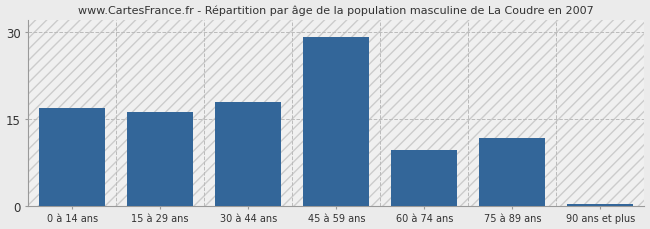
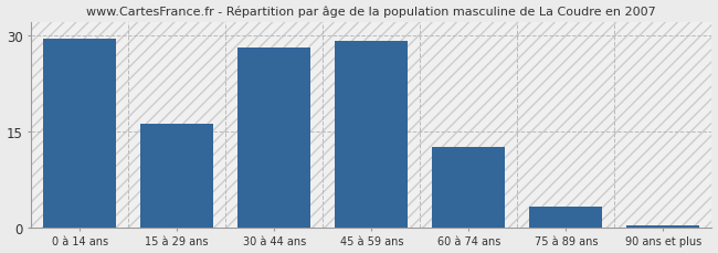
0 à 14 ans: 16.8 -> 29.5
30 à 44 ans: 17.8 -> 28.0
60 à 74 ans: 9.6 -> 12.5
75 à 89 ans: 11.6 -> 3.2
